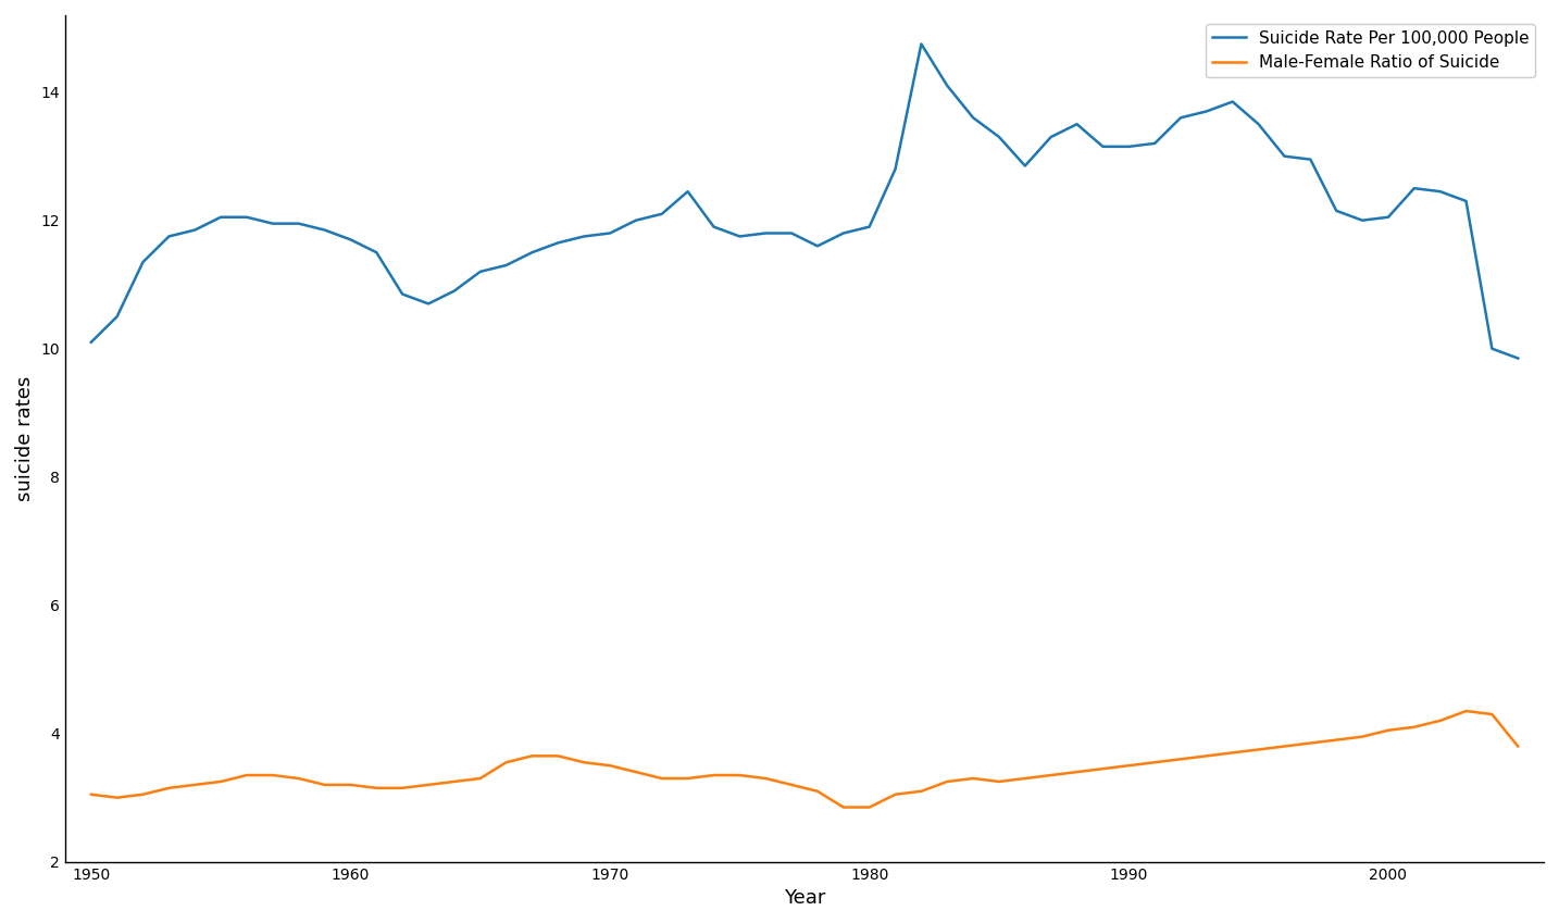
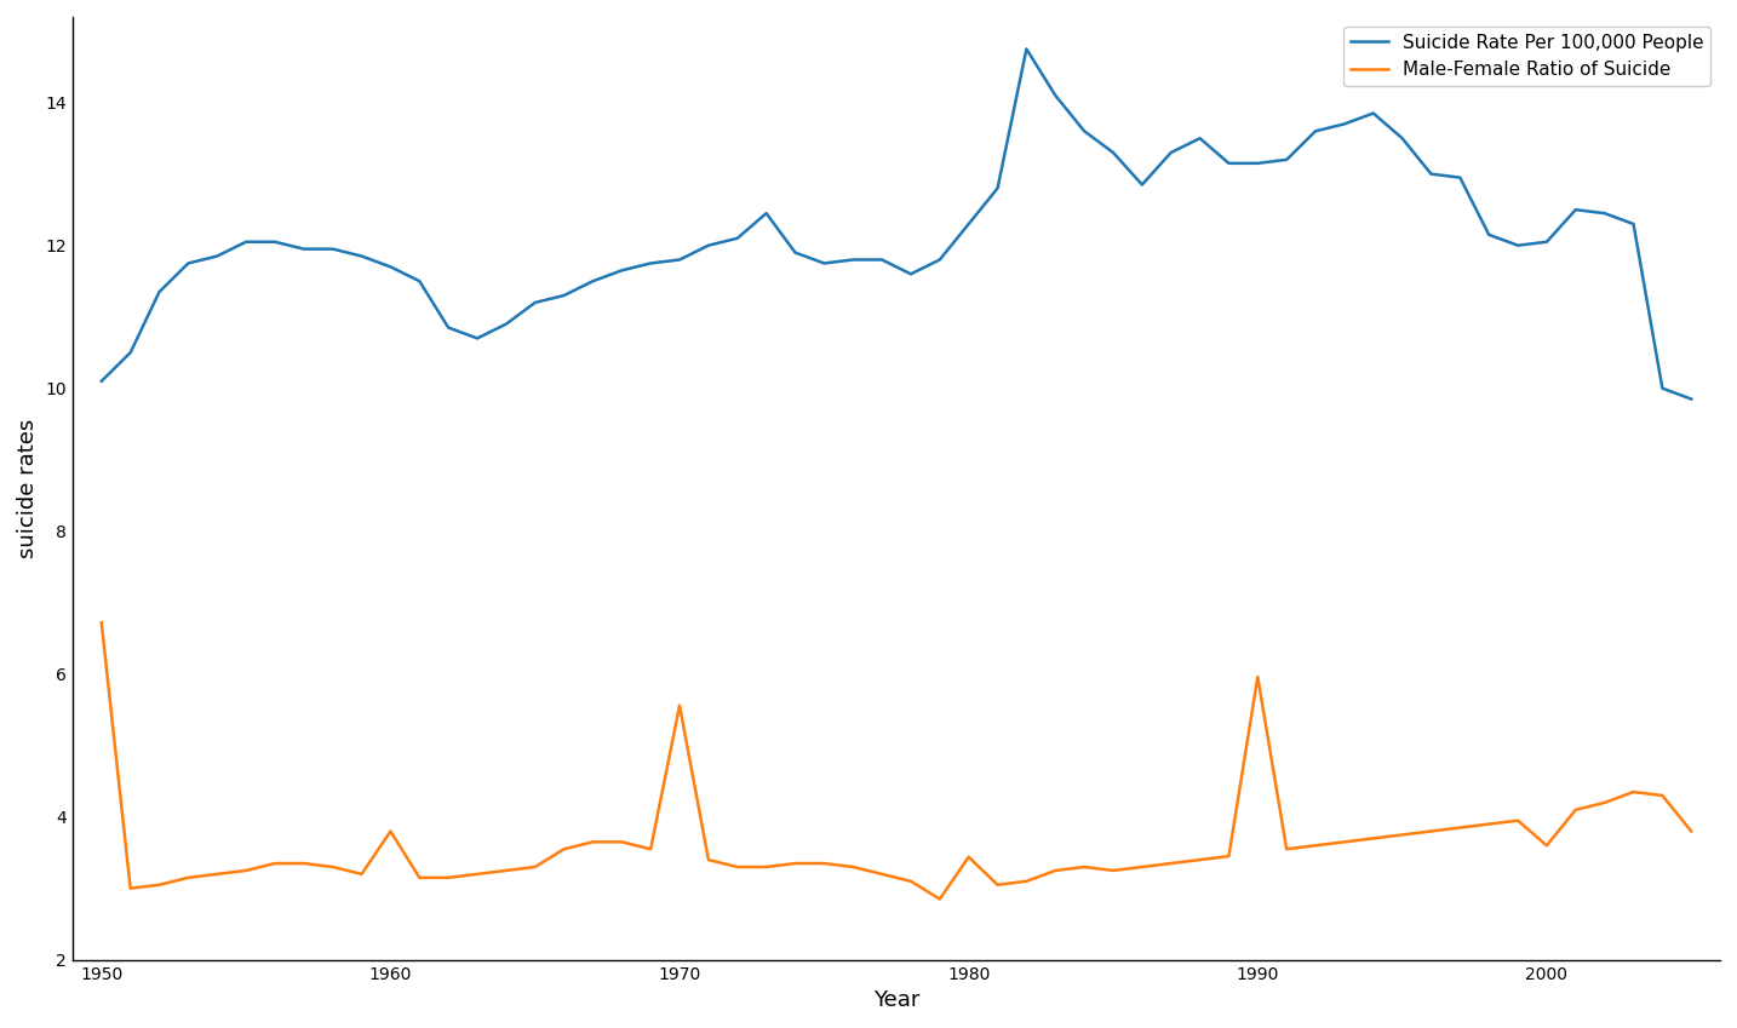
Male-Female Ratio of Suicide/1950: 3.05 -> 6.72
Male-Female Ratio of Suicide/1960: 3.20 -> 3.80
Male-Female Ratio of Suicide/1970: 3.50 -> 5.56
Suicide Rate Per 100,000 People/1980: 11.90 -> 12.30
Male-Female Ratio of Suicide/1980: 2.85 -> 3.44
Male-Female Ratio of Suicide/1990: 3.50 -> 5.96
Male-Female Ratio of Suicide/2000: 4.05 -> 3.60
